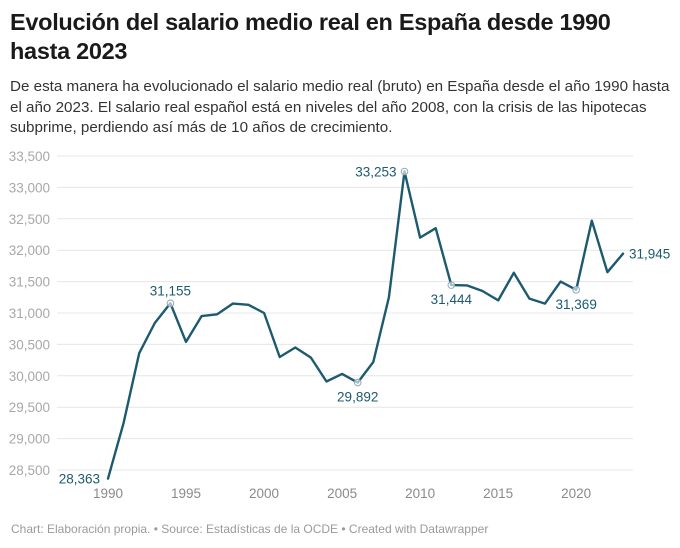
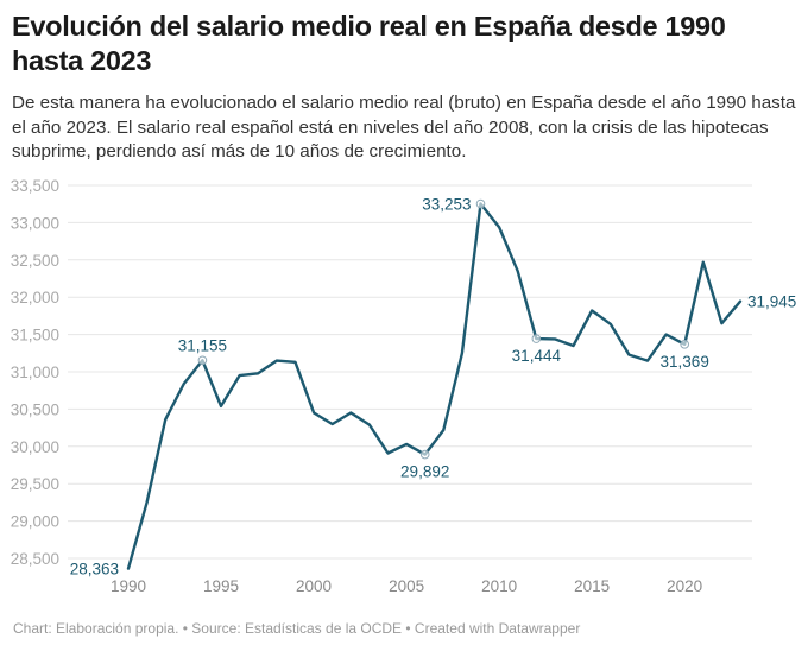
2000: 31000 -> 30400
2010: 32200 -> 32900
2015: 31200 -> 31800
